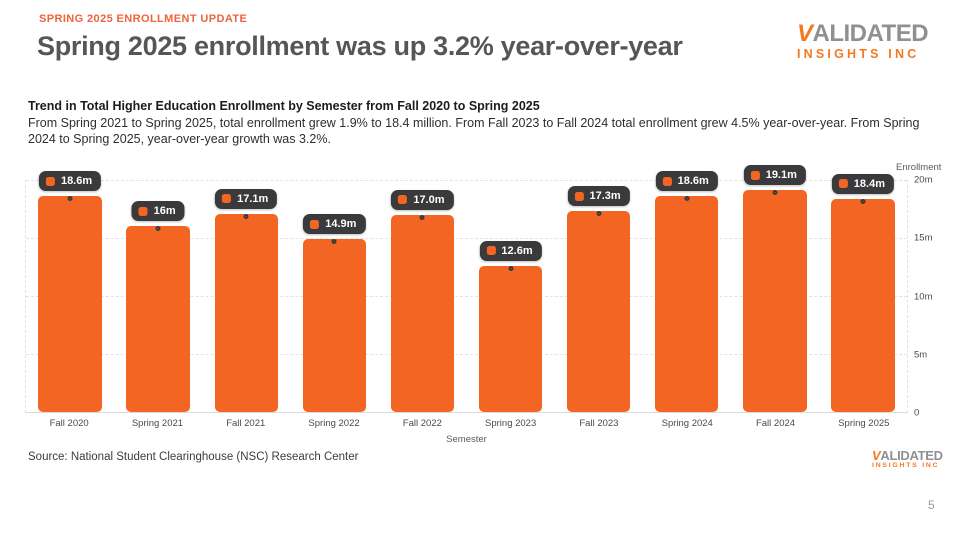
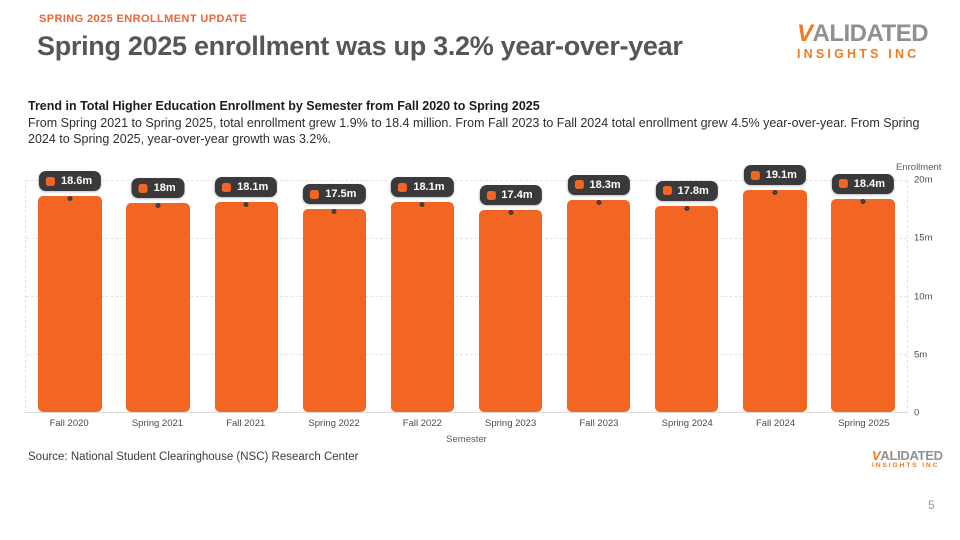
Spring 2021: 16m -> 18m
Fall 2021: 17.1m -> 18.1m
Spring 2022: 14.9m -> 17.5m
Fall 2022: 17.0m -> 18.1m
Spring 2023: 12.6m -> 17.4m
Fall 2023: 17.3m -> 18.3m
Spring 2024: 18.6m -> 17.8m
